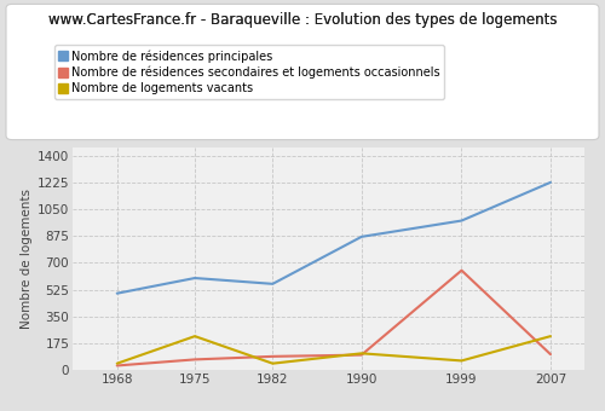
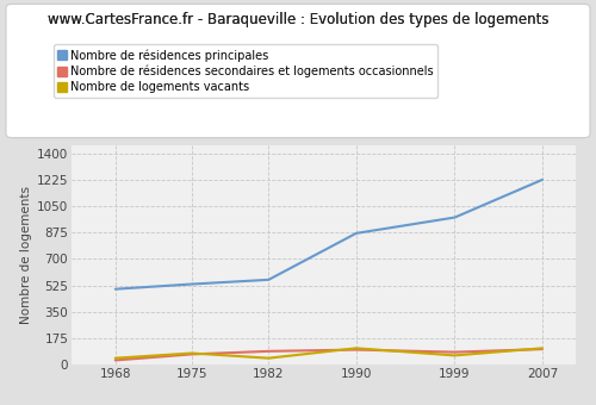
Nombre de résidences principales/1975: 600 -> 530
Nombre de logements vacants/1975: 220 -> 80
Nombre de résidences secondaires et logements occasionnels/1999: 650 -> 80
Nombre de logements vacants/2007: 220 -> 110
